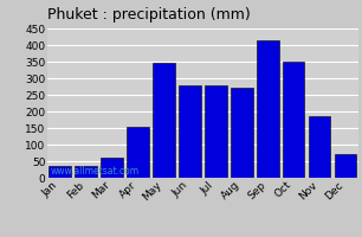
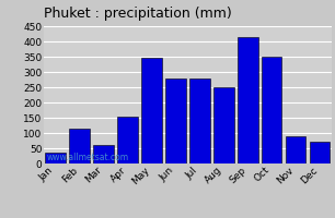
Feb: 35 -> 115
Aug: 270 -> 250
Nov: 185 -> 90
